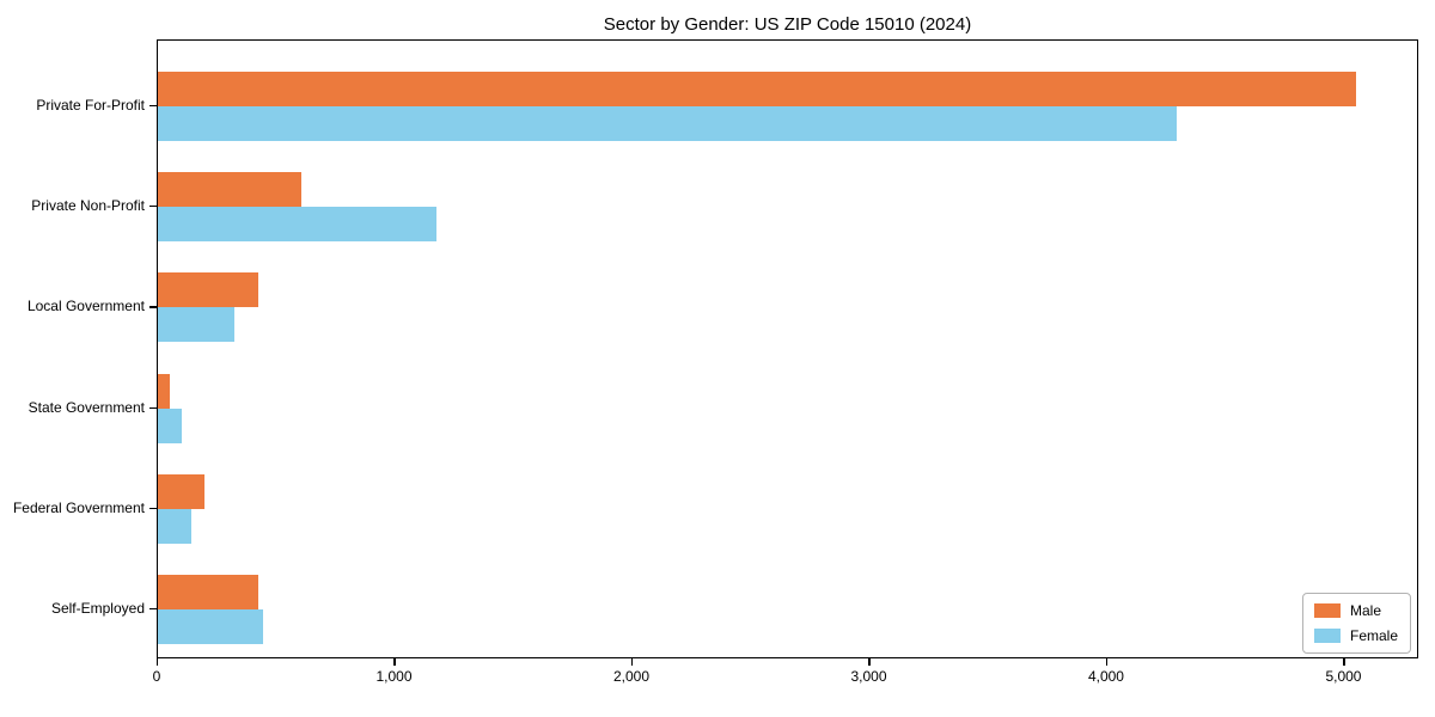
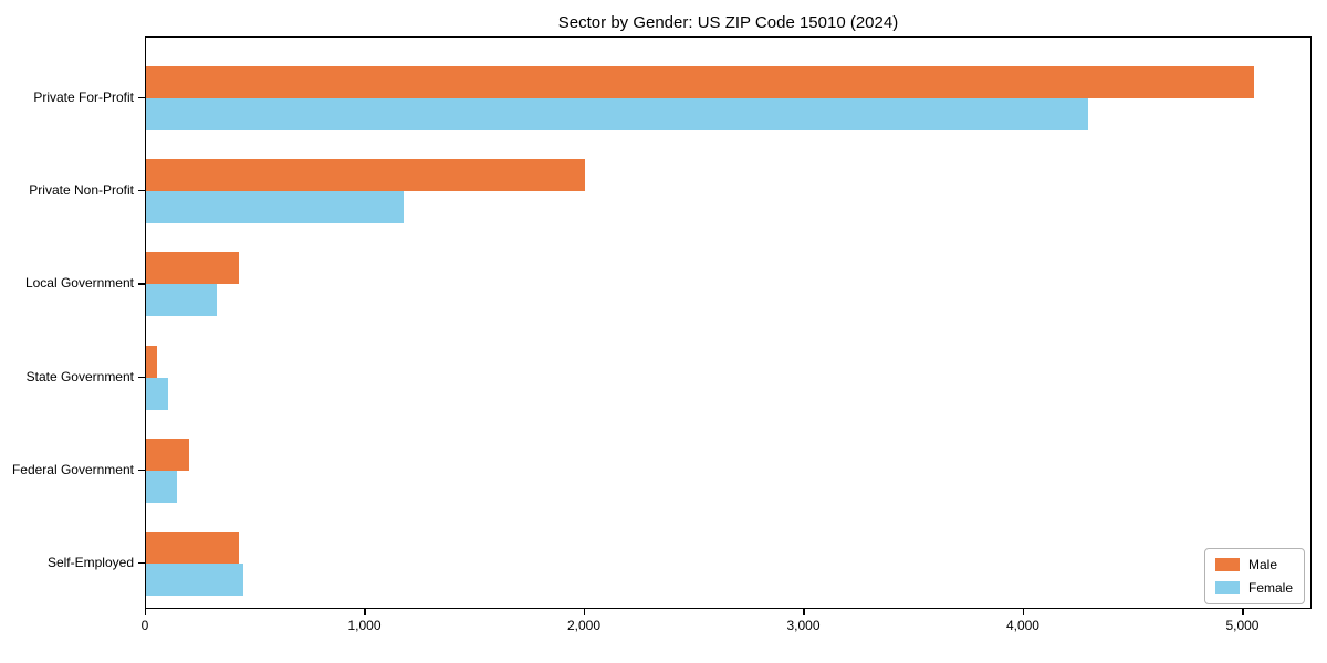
Male/Private Non-Profit: 600 -> 2000
